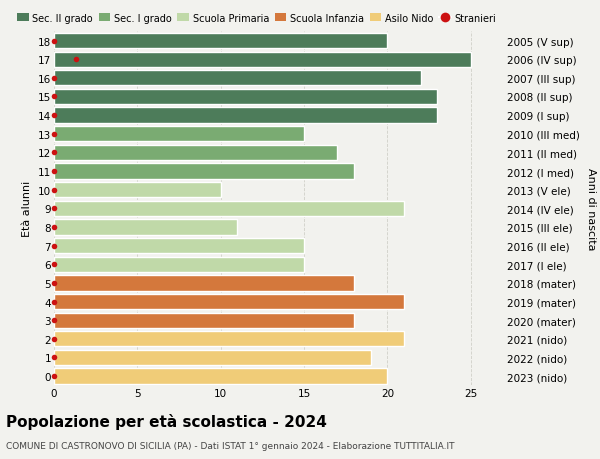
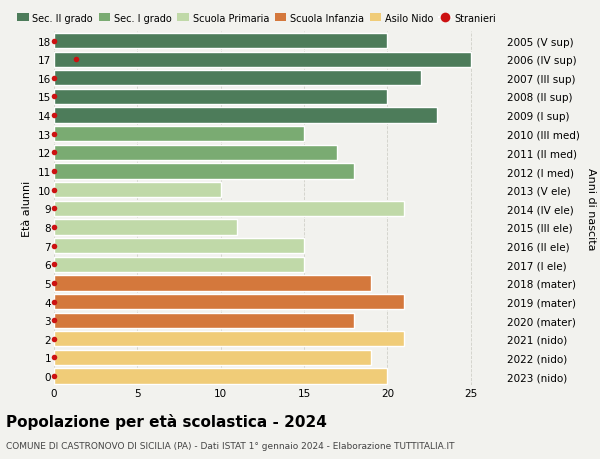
15: 23 -> 20
5: 18 -> 19
